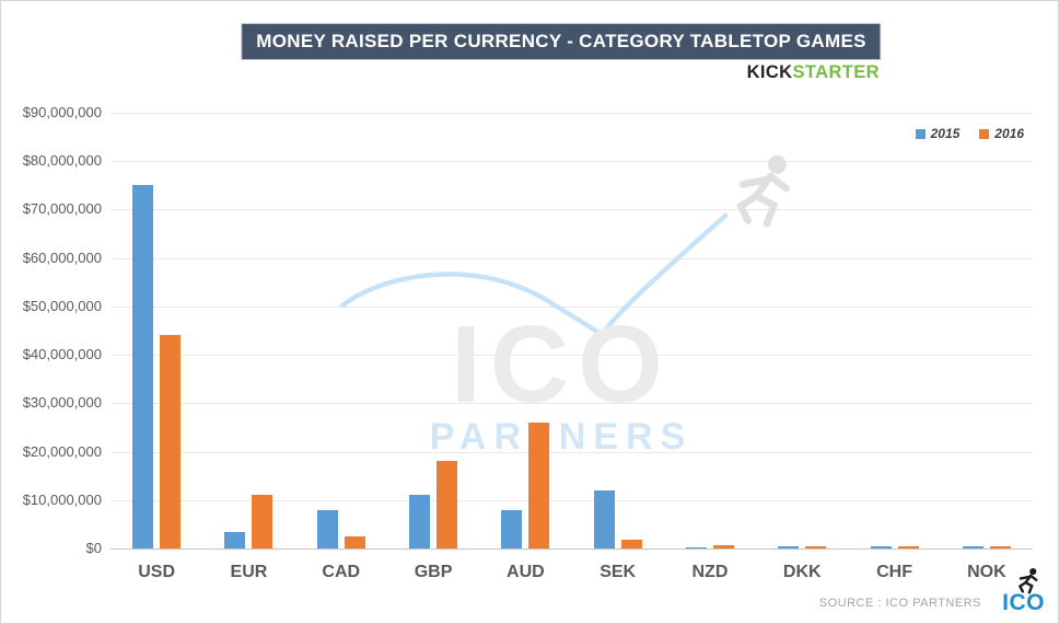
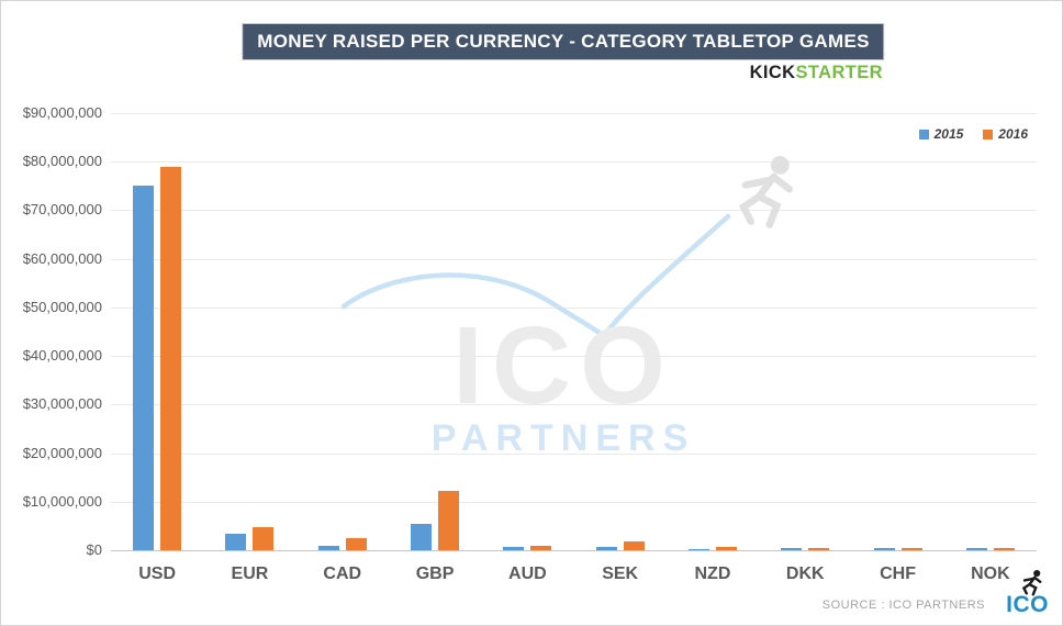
2016/USD: $44000000 -> $79000000
2016/EUR: $11000000 -> $5000000
2015/CAD: $8000000 -> $1000000
2015/GBP: $11000000 -> $5000000
2016/GBP: $18000000 -> $12000000
2015/AUD: $8000000 -> $1000000
2016/AUD: $26000000 -> $1000000
2015/SEK: $12000000 -> $1000000
